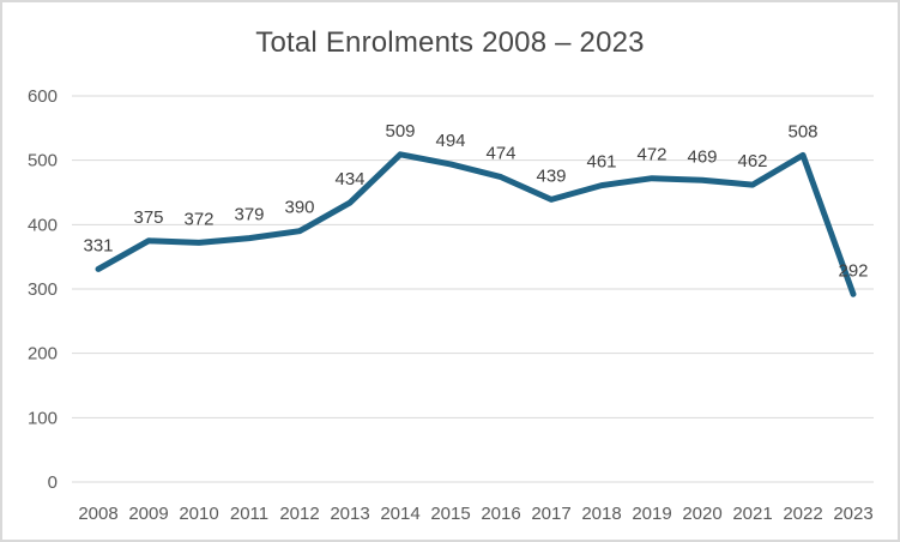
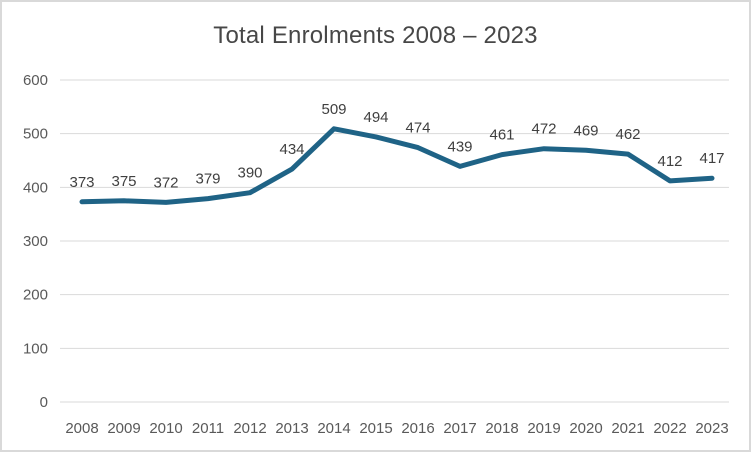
2008: 331 -> 373
2022: 508 -> 412
2023: 292 -> 417
